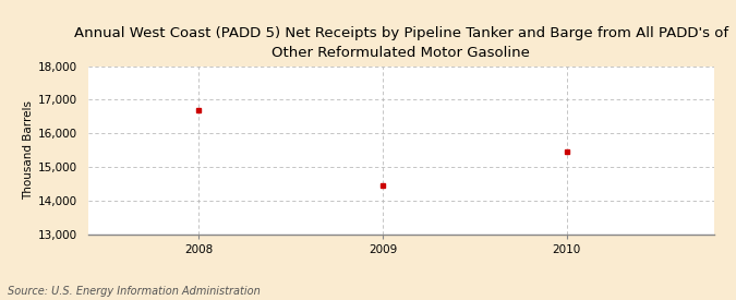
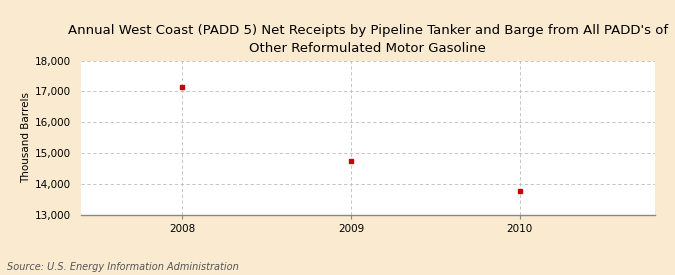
2008: 16,700 -> 17,150
2009: 14,450 -> 14,750
2010: 15,450 -> 13,750
